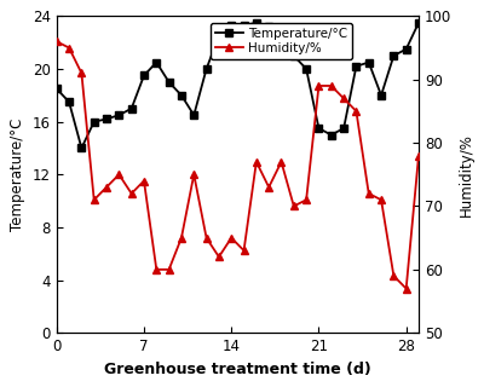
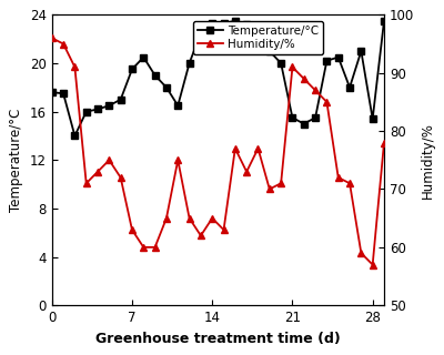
Temperature/°C/0: 18.5 -> 17.6
Humidity/%/7: 74 -> 63
Humidity/%/21: 89 -> 91
Temperature/°C/28: 21.5 -> 15.4
